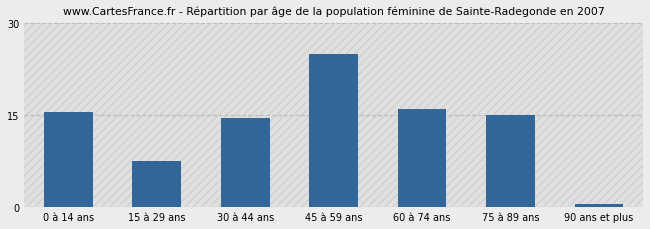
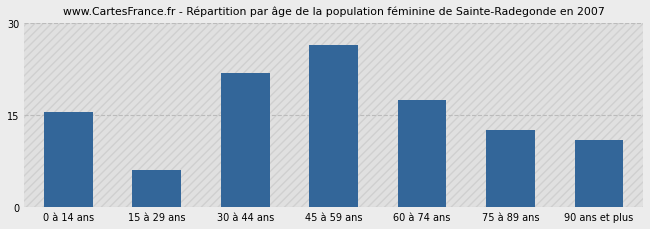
15 à 29 ans: 7.5 -> 6.0
30 à 44 ans: 14.5 -> 21.8
45 à 59 ans: 25.0 -> 26.4
60 à 74 ans: 16.0 -> 17.4
75 à 89 ans: 15.0 -> 12.6
90 ans et plus: 0.5 -> 11.0
